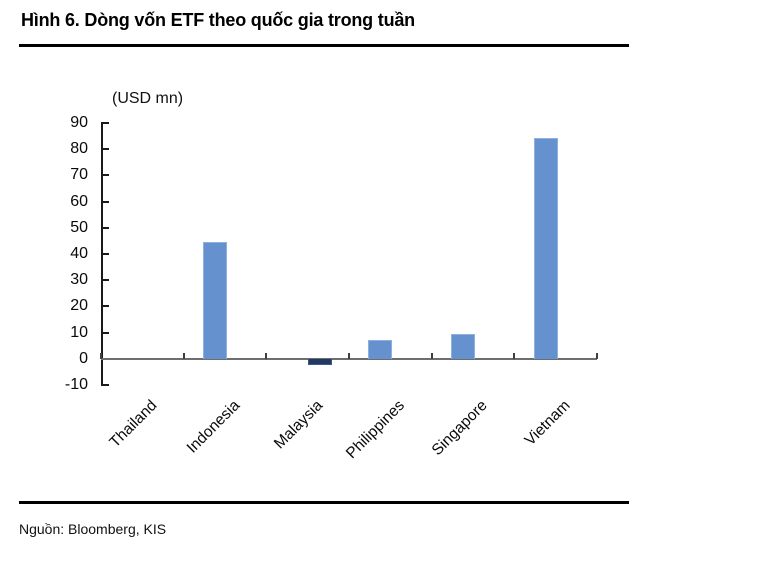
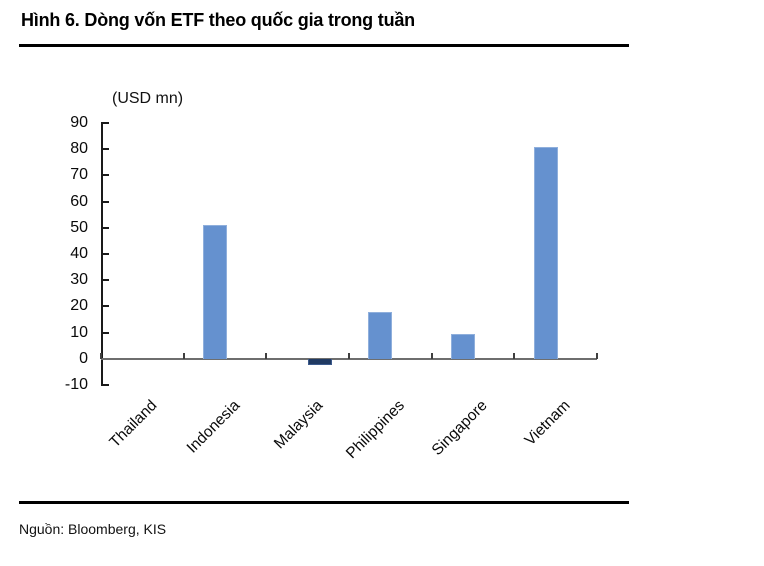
Indonesia: 44 -> 51
Philippines: 7 -> 18
Vietnam: 84 -> 81
